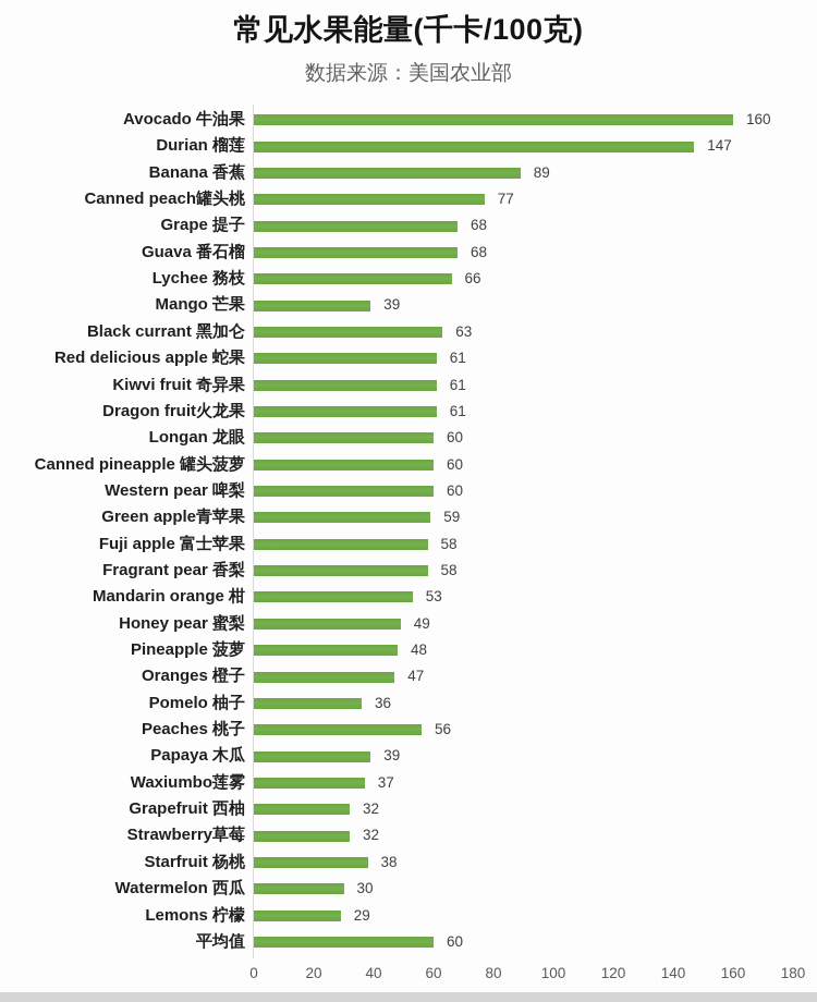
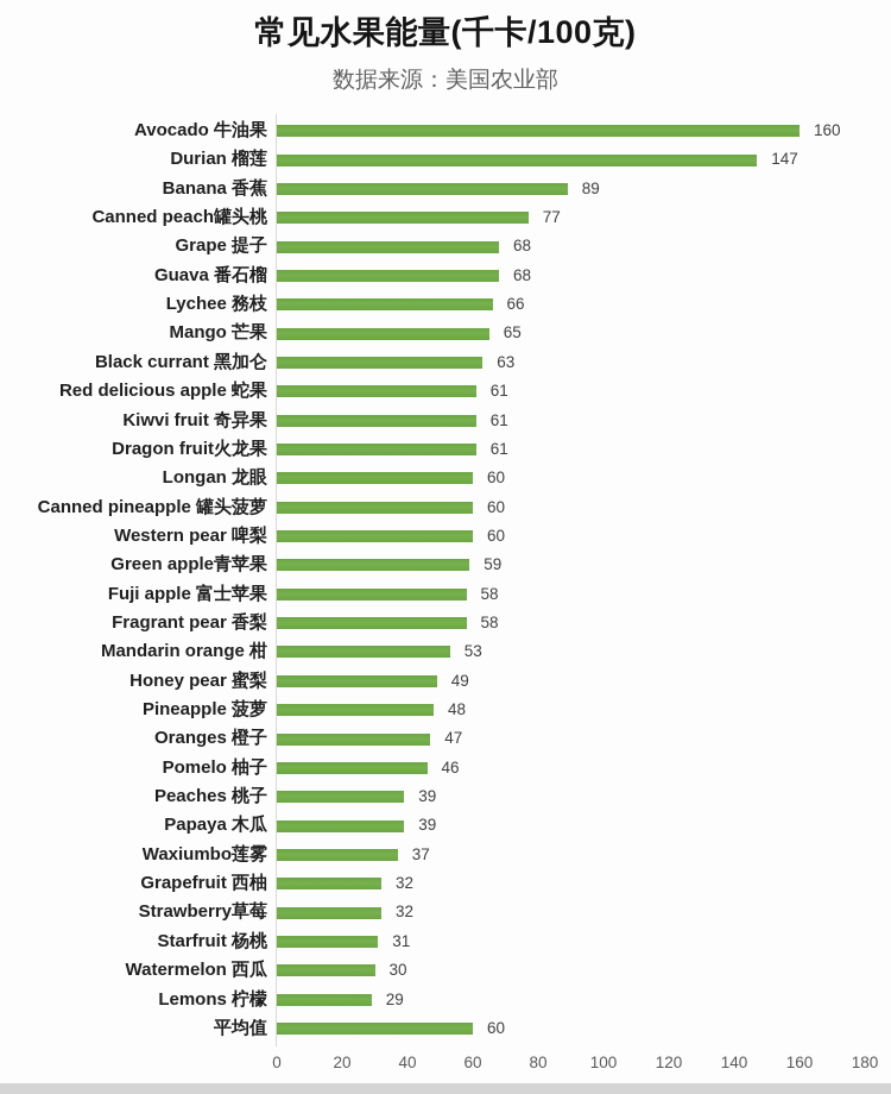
Mango 芒果: 39 -> 65
Pomelo 柚子: 36 -> 46
Peaches 桃子: 56 -> 39
Starfruit 杨桃: 38 -> 31
